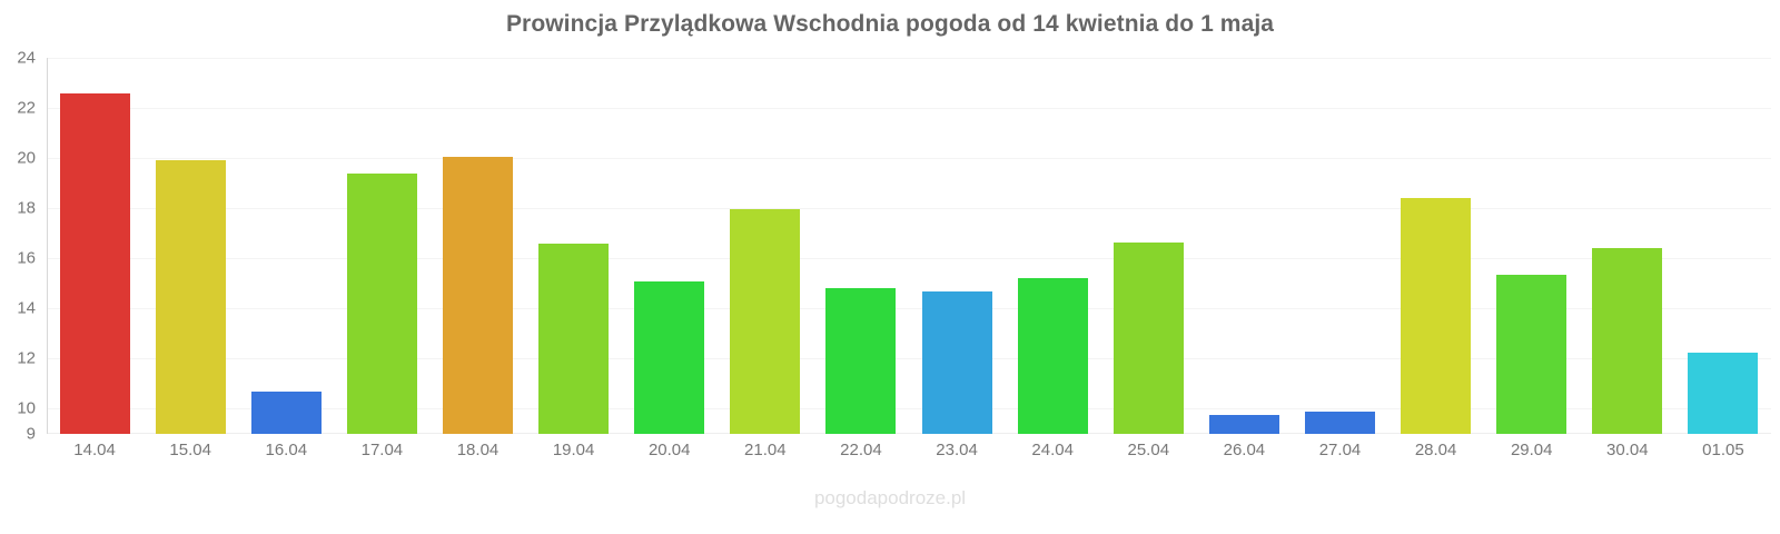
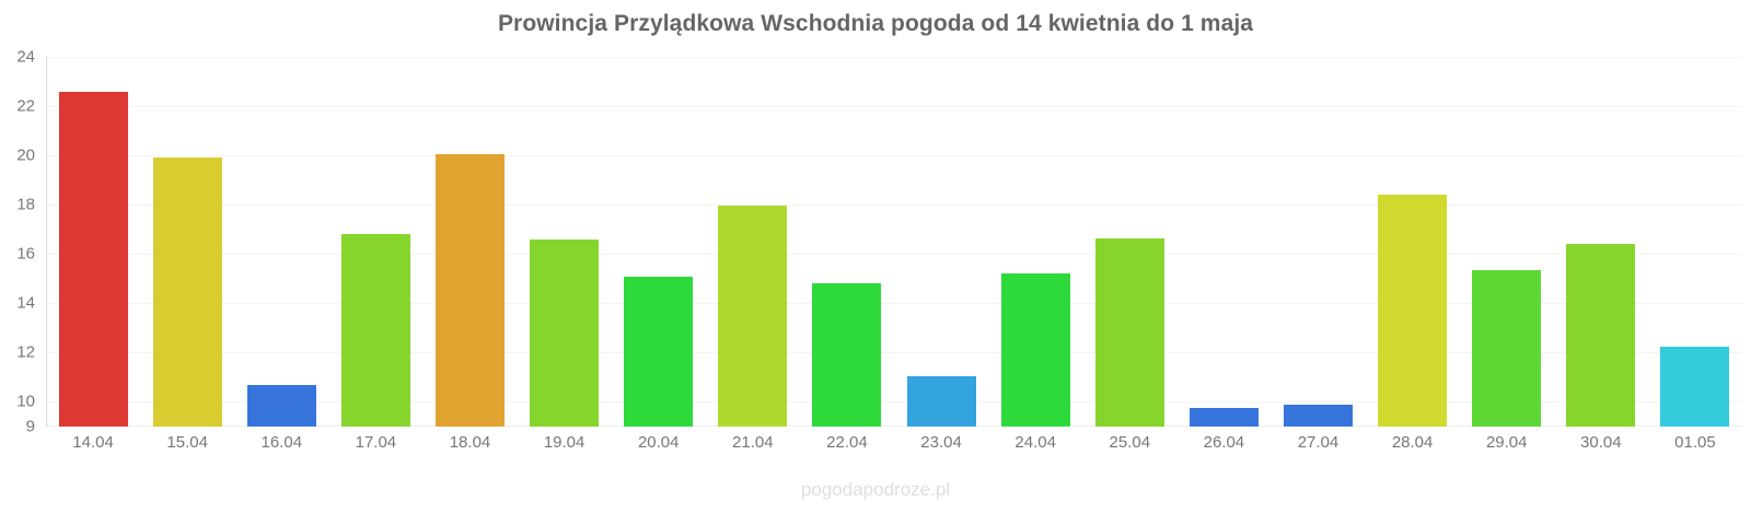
17.04: 19.4 -> 16.8
23.04: 14.7 -> 11.1
